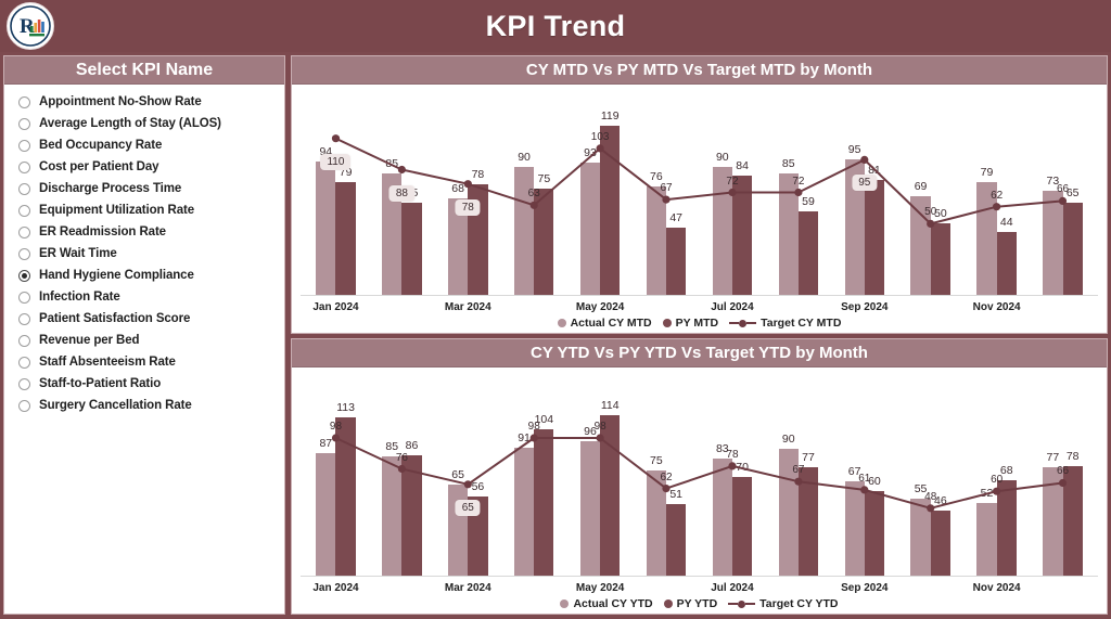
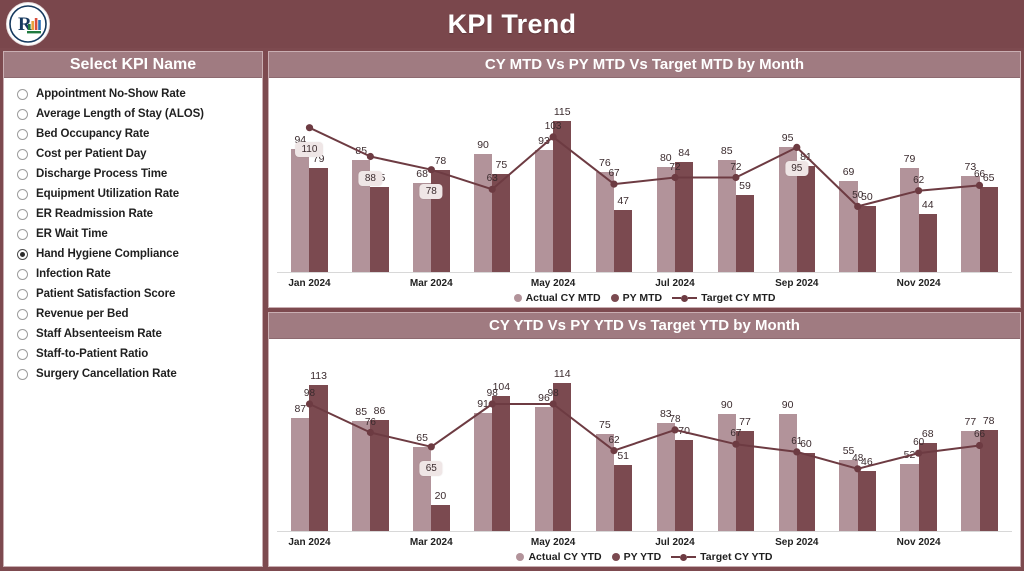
CY MTD Vs PY MTD Vs Target MTD by Month/PY MTD/May 2024: 119 -> 115
CY MTD Vs PY MTD Vs Target MTD by Month/Actual CY MTD/Jul 2024: 90 -> 80
CY YTD Vs PY YTD Vs Target YTD by Month/PY YTD/Mar 2024: 56 -> 20
CY YTD Vs PY YTD Vs Target YTD by Month/Actual CY YTD/Sep 2024: 67 -> 90
